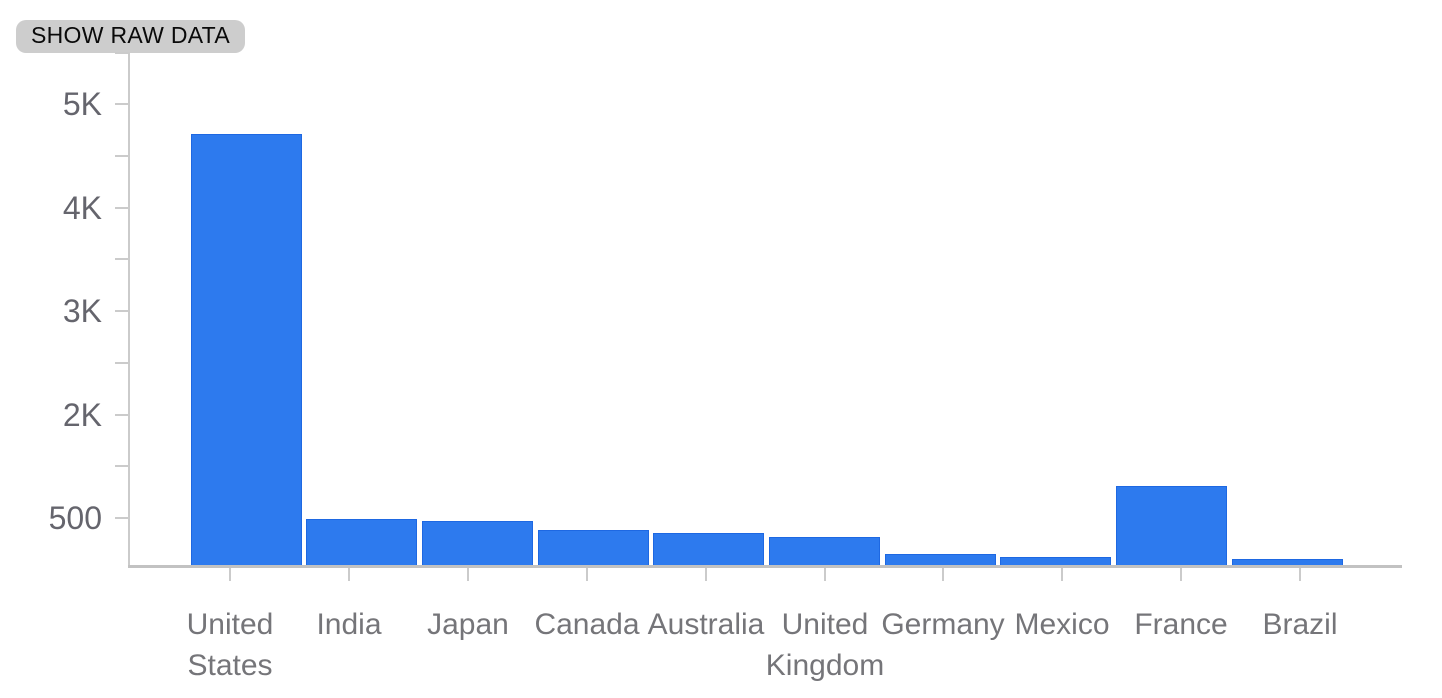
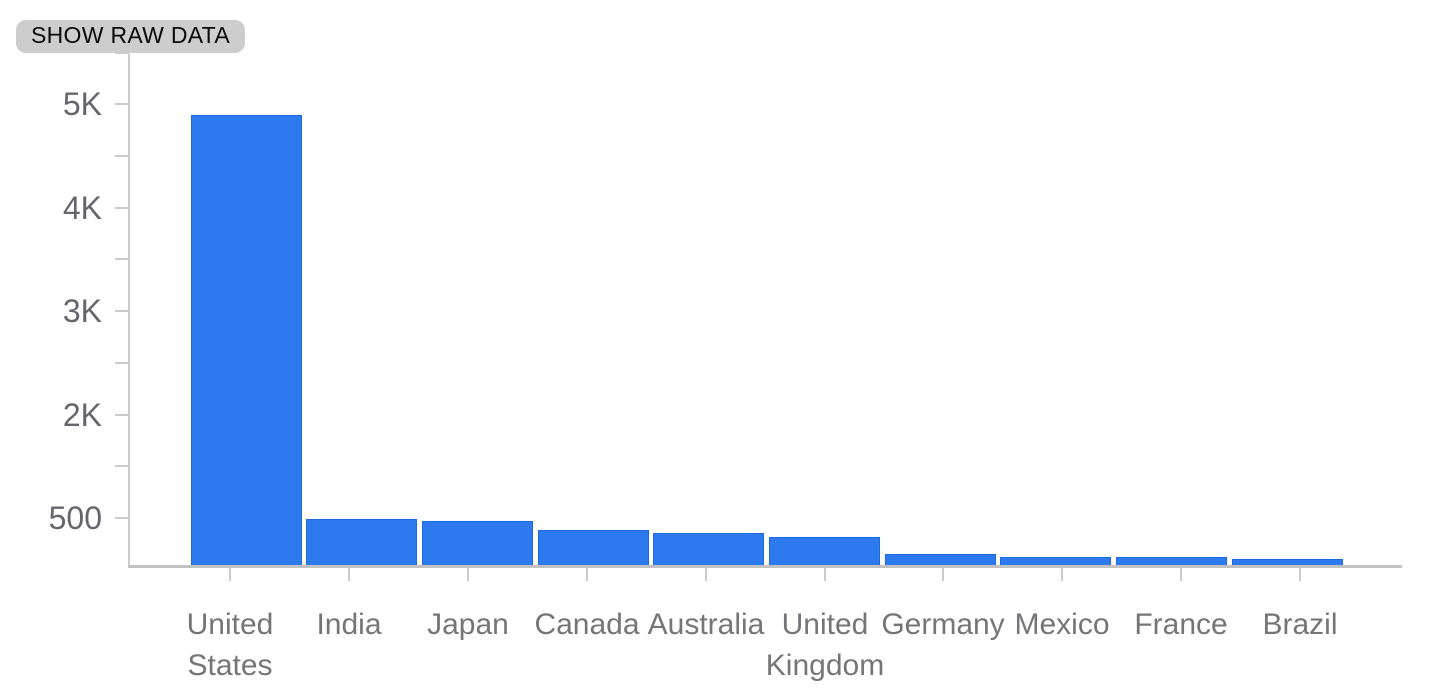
United States: 4.66K -> 4.87K
France: 0.85K -> 0.08K
